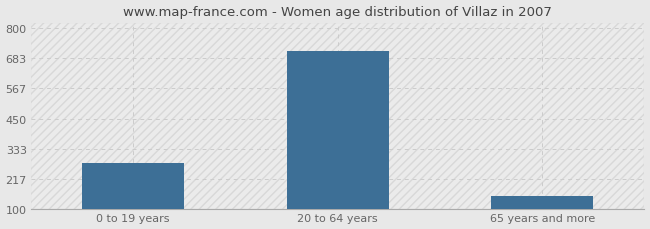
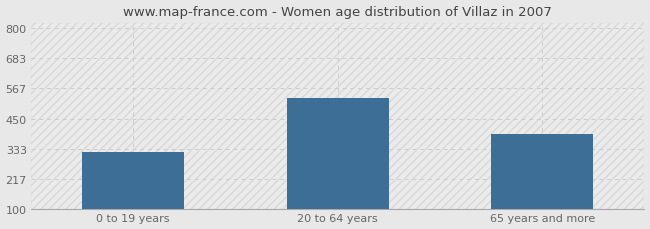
0 to 19 years: 280 -> 320
20 to 64 years: 710 -> 530
65 years and more: 150 -> 390
